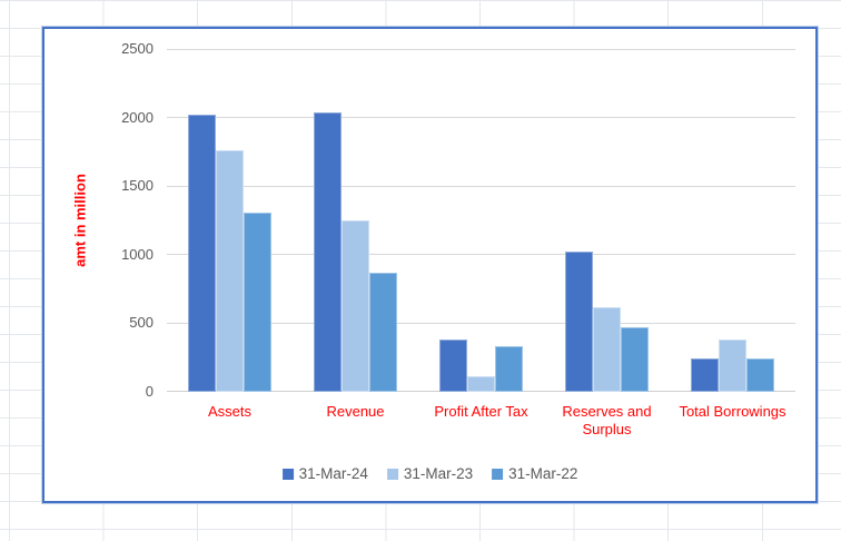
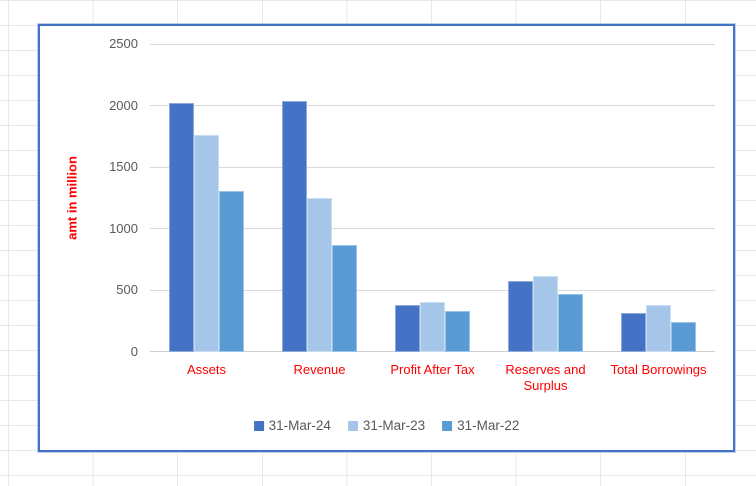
31-Mar-23/Profit After Tax: 110 -> 410
31-Mar-24/Reserves and Surplus: 1020 -> 580
31-Mar-24/Total Borrowings: 240 -> 320
